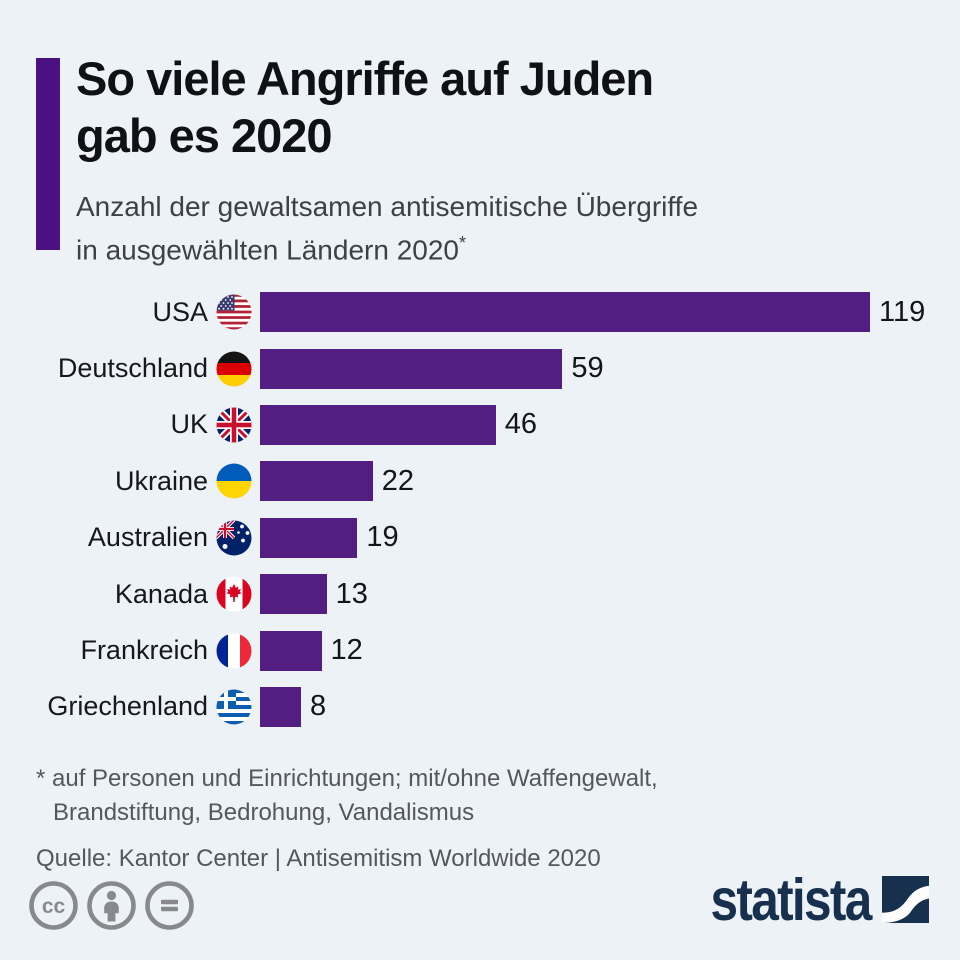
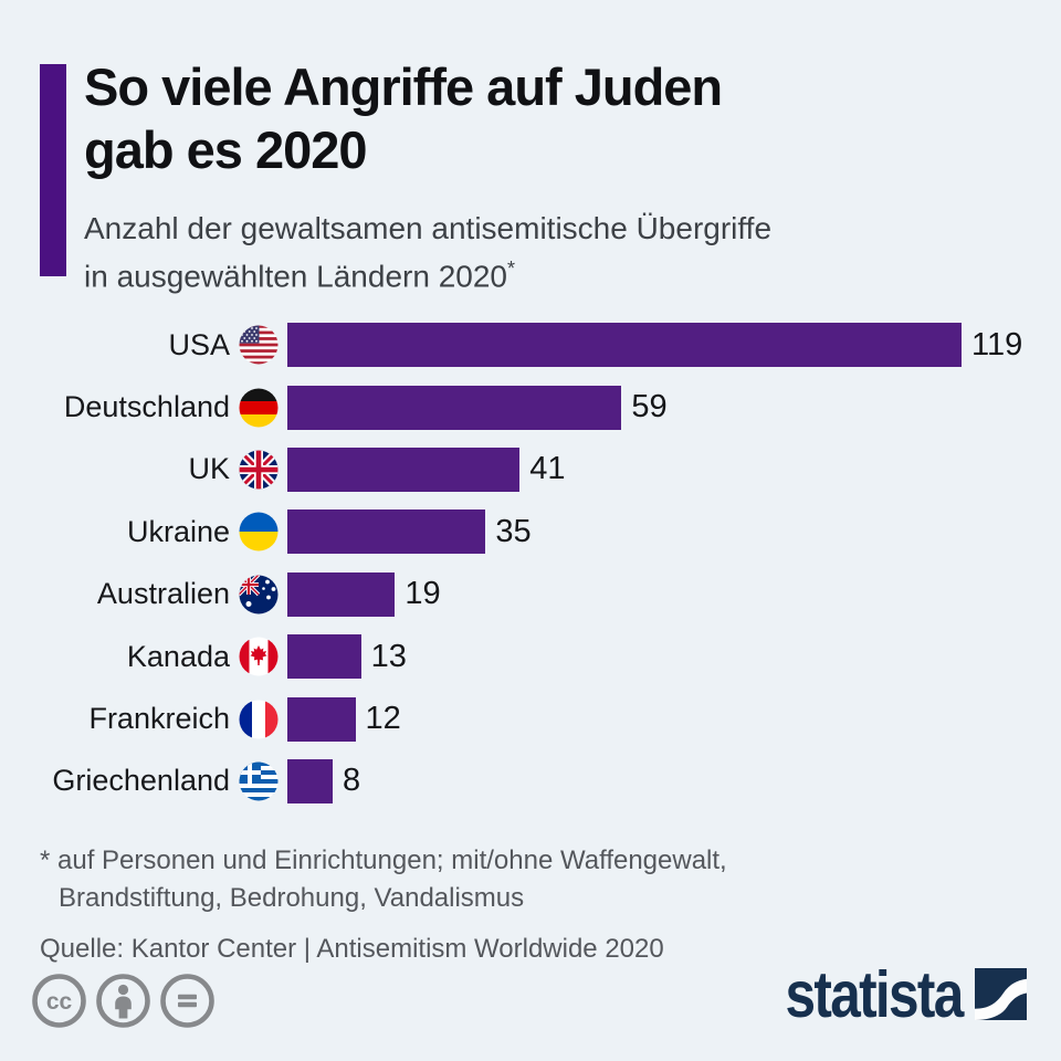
UK: 46 -> 41
Ukraine: 22 -> 35
